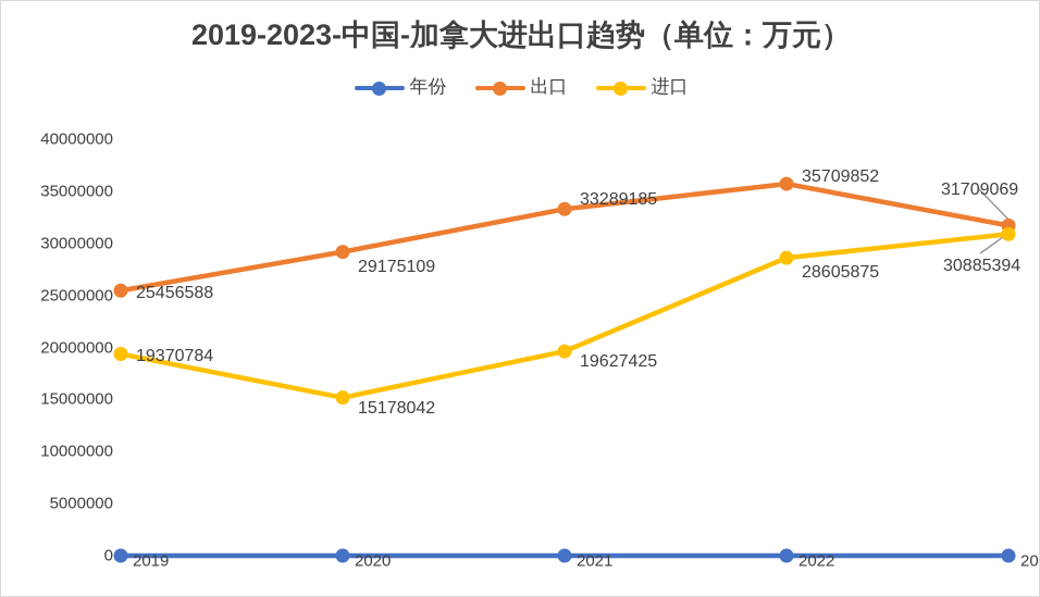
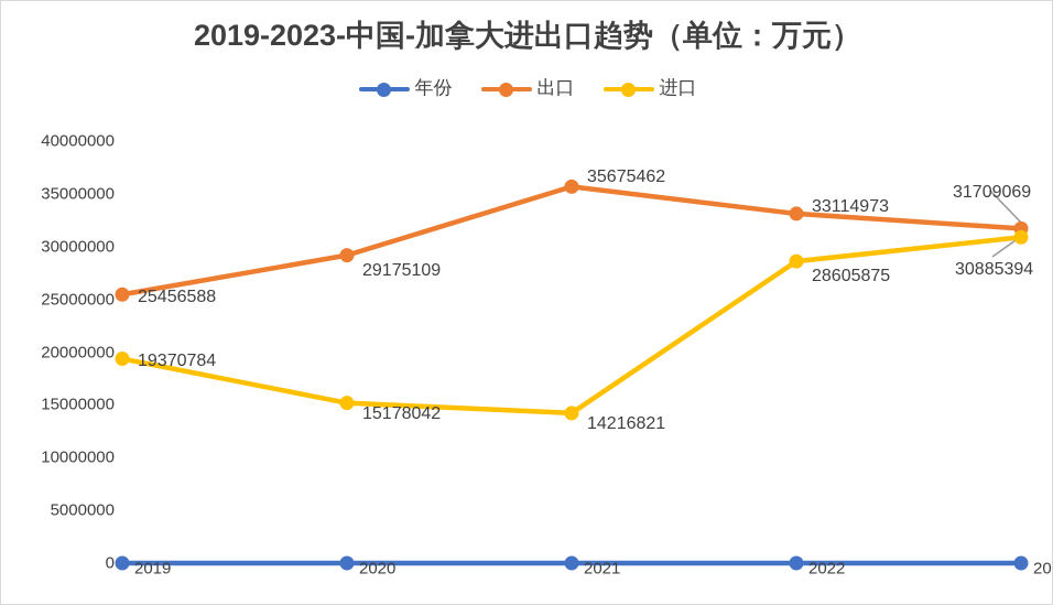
出口/2021: 33289185 -> 35675462
进口/2021: 19627425 -> 14216821
出口/2022: 35709852 -> 33114973
